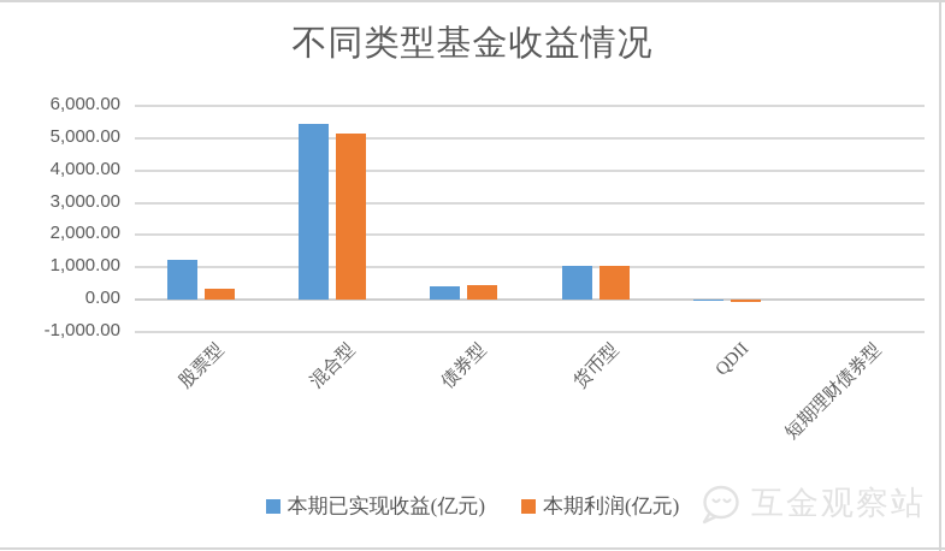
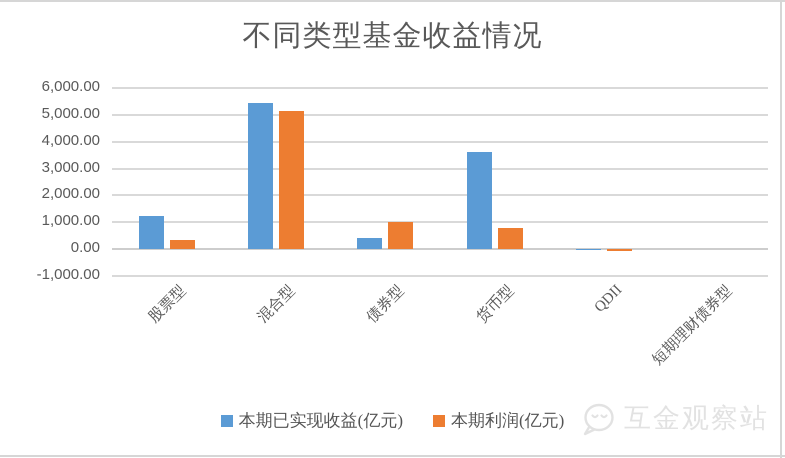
本期利润(亿元)/债券型: 500 -> 1000
本期已实现收益(亿元)/货币型: 1000 -> 3600
本期利润(亿元)/货币型: 1000 -> 800
